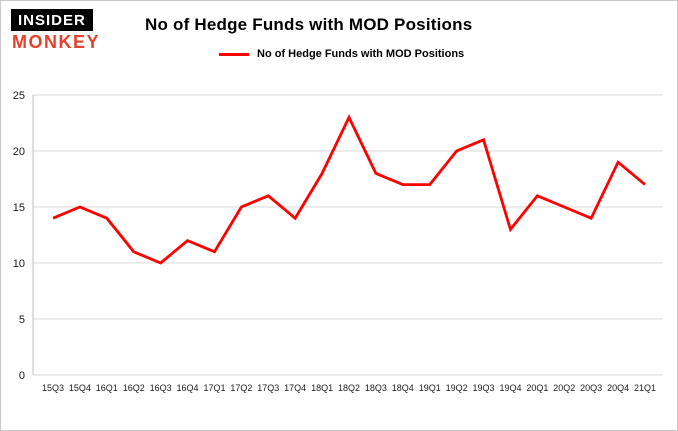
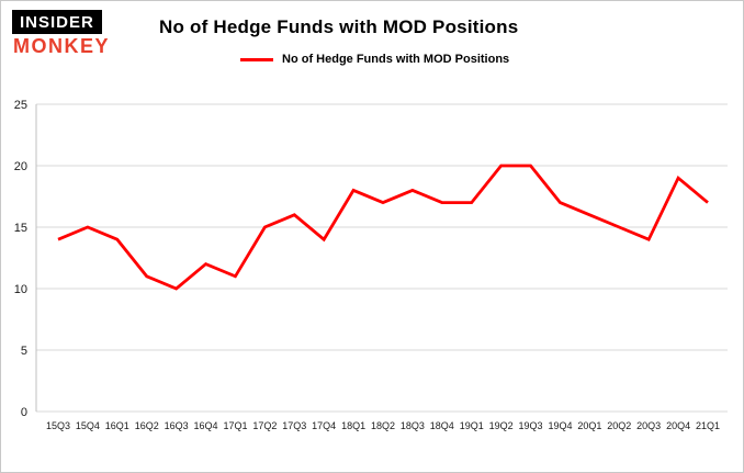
18Q2: 23 -> 17
19Q3: 21 -> 20
19Q4: 13 -> 17
